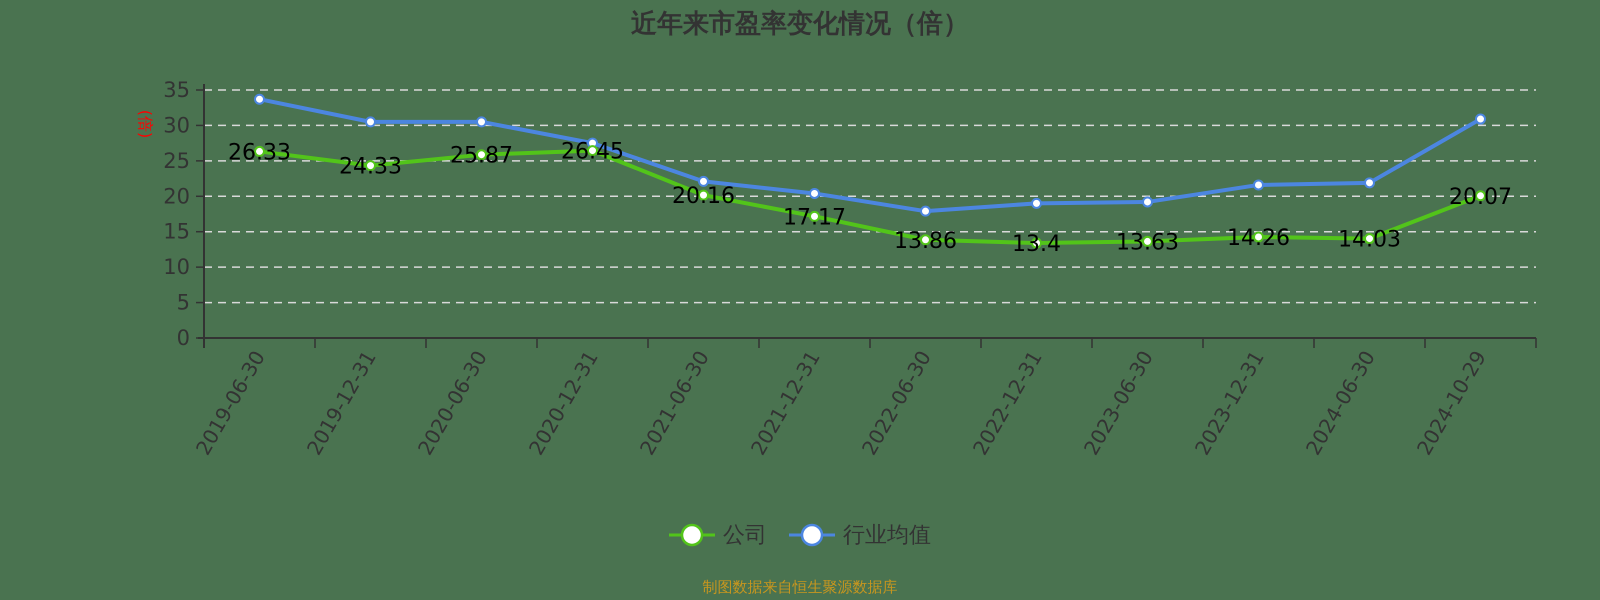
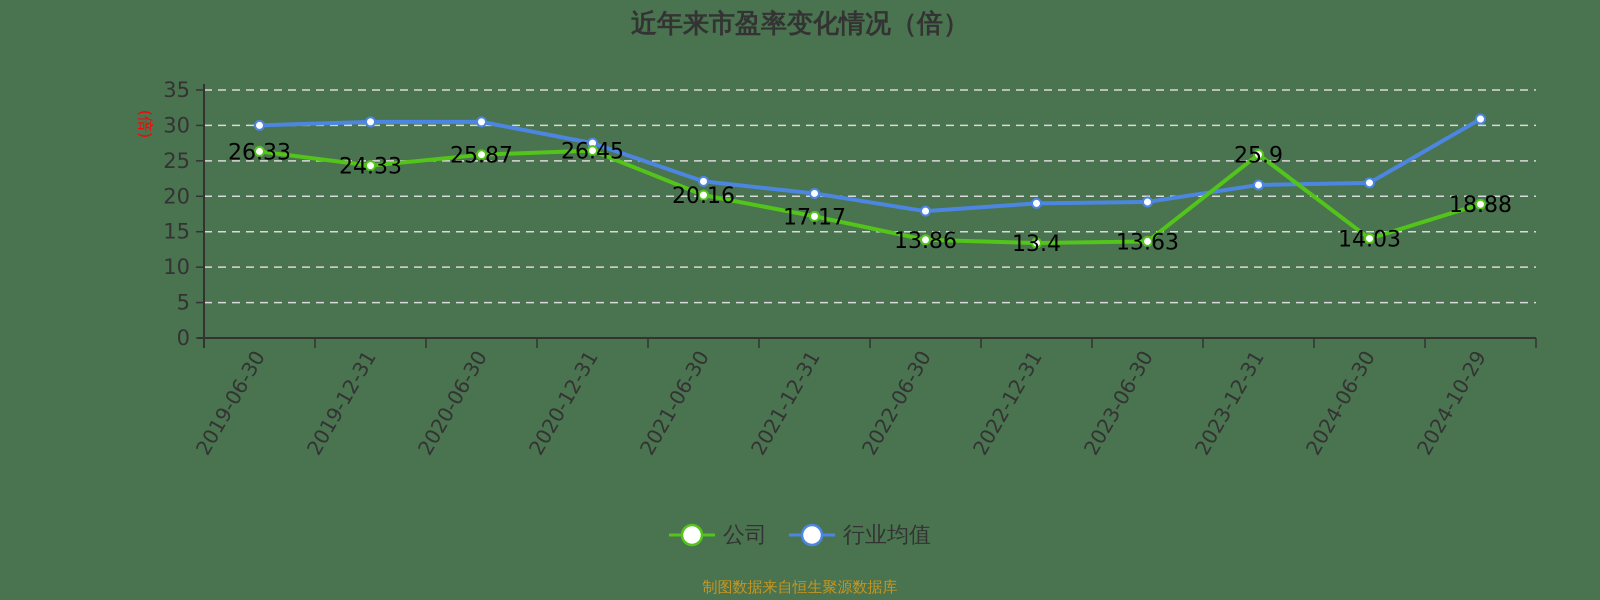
行业均值/2019-06-30: 34 -> 30
公司/2023-12-31: 14.26 -> 25.9
公司/2024-10-29: 20.07 -> 18.88
